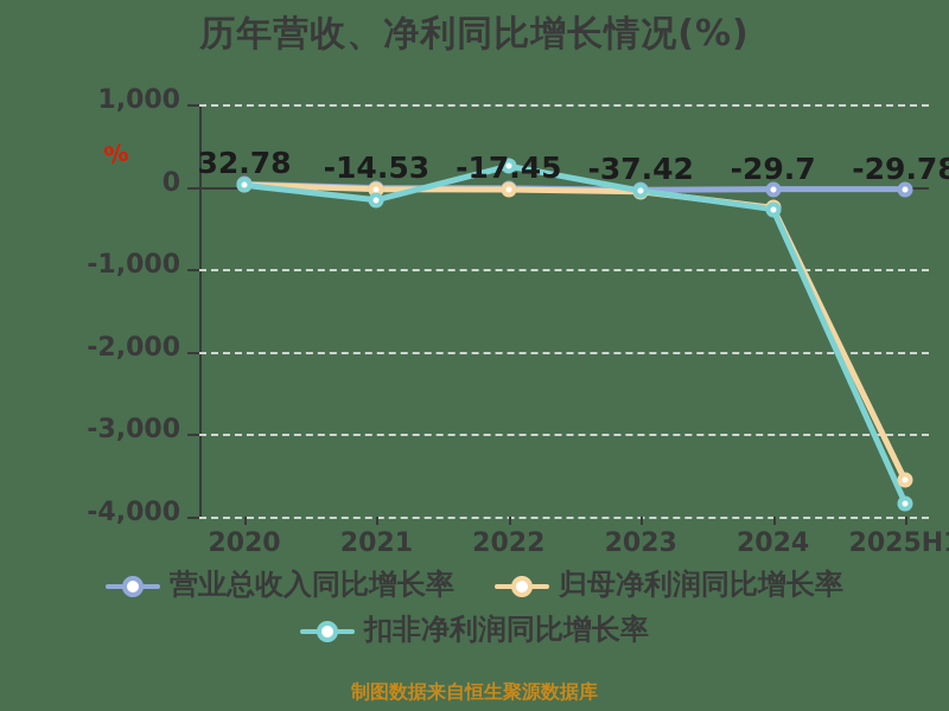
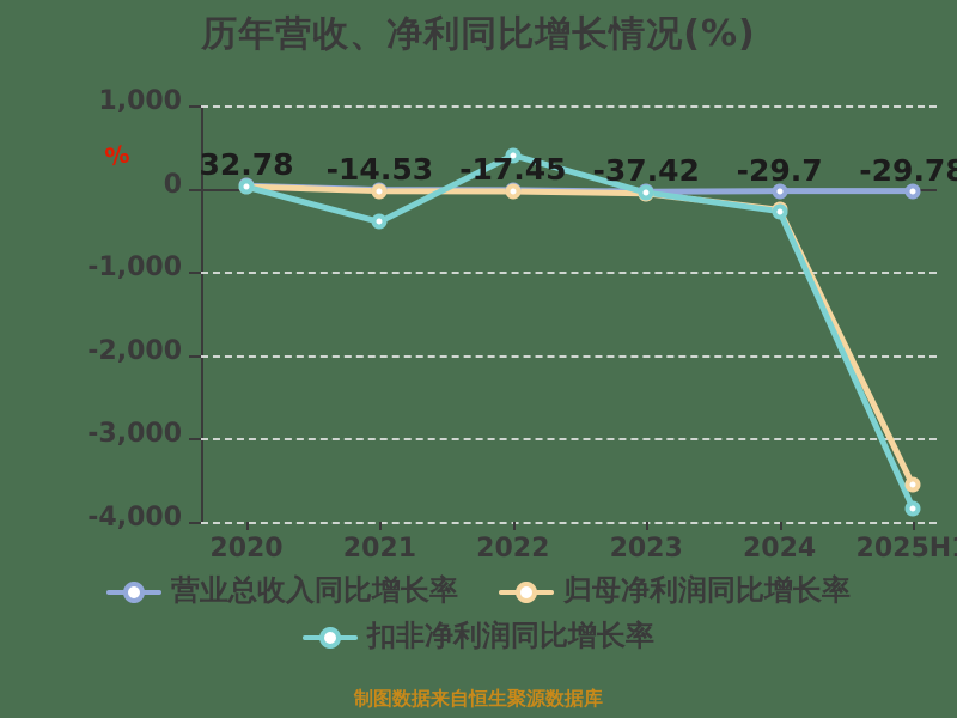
扣非净利润同比增长率/2021: -200 -> -400
扣非净利润同比增长率/2022: 200 -> 400
